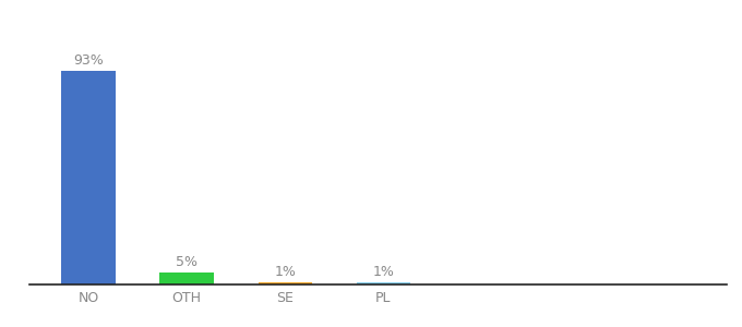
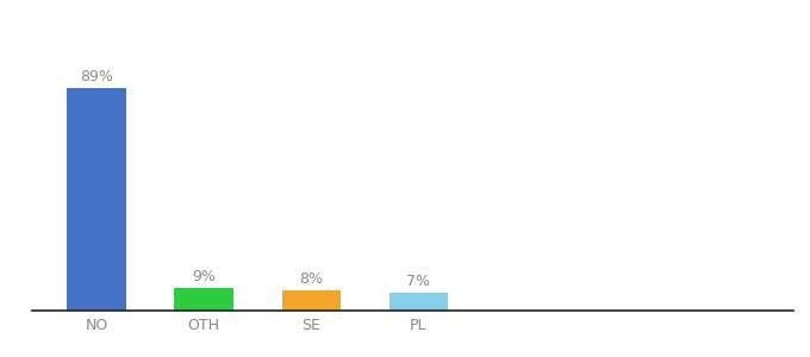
NO: 93% -> 89%
OTH: 5% -> 9%
SE: 1% -> 8%
PL: 1% -> 7%
